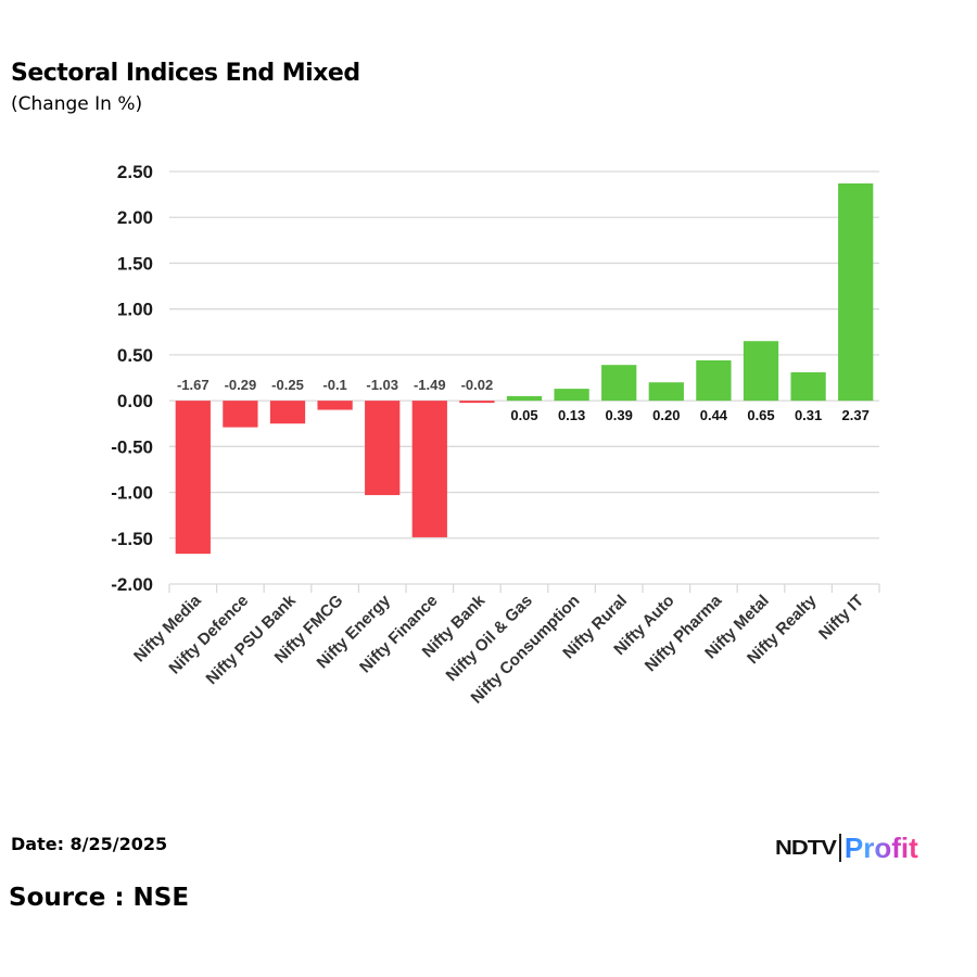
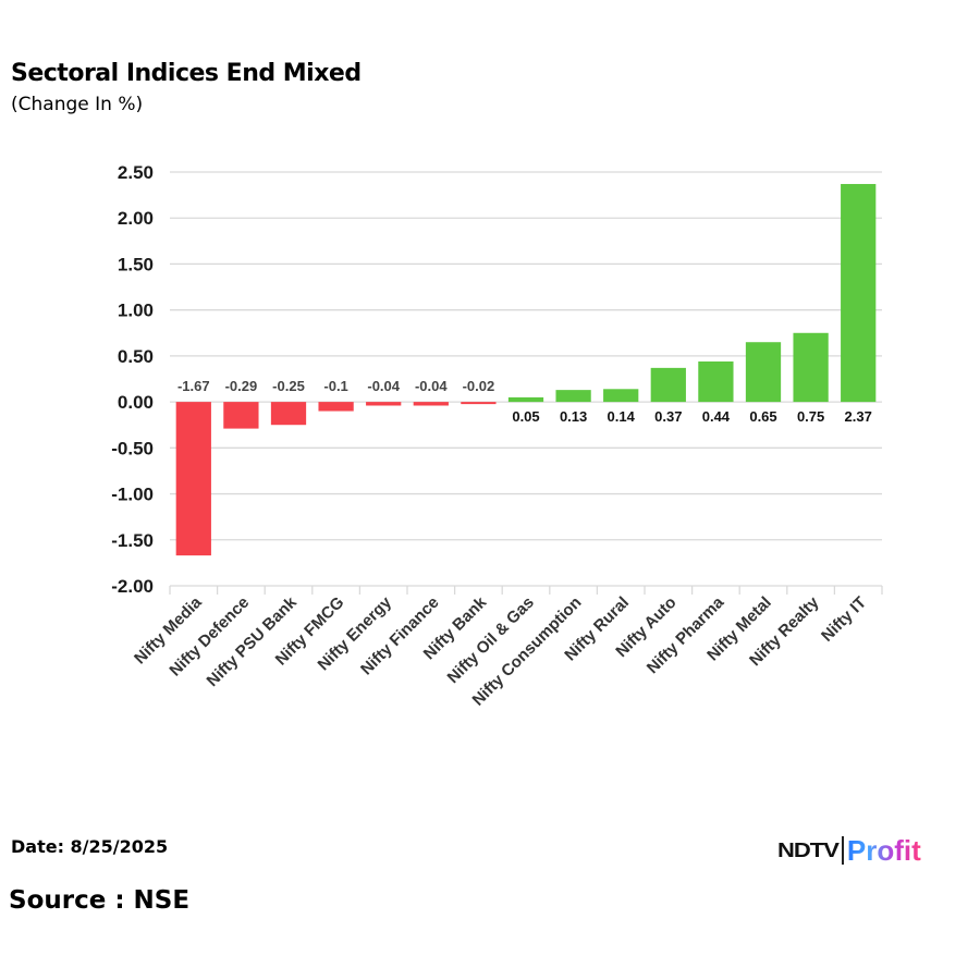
Nifty Energy: -1.03 -> -0.04
Nifty Finance: -1.49 -> -0.04
Nifty Rural: 0.39 -> 0.14
Nifty Auto: 0.20 -> 0.37
Nifty Realty: 0.31 -> 0.75
